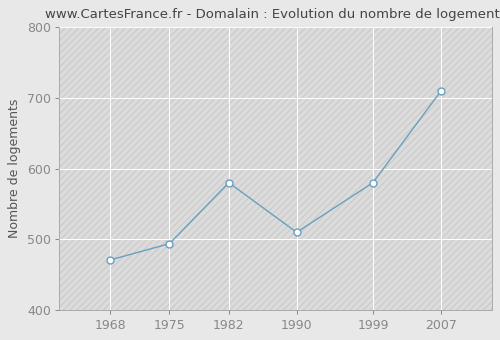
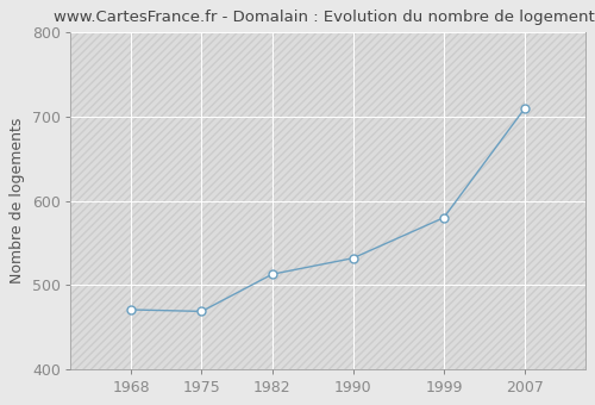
1975: 494 -> 469
1982: 580 -> 513
1990: 510 -> 532
